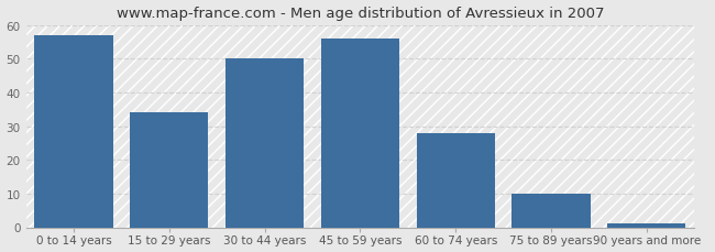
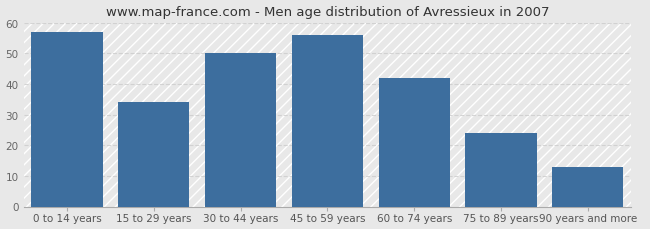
60 to 74 years: 28 -> 42
75 to 89 years: 10 -> 24
90 years and more: 1 -> 13
